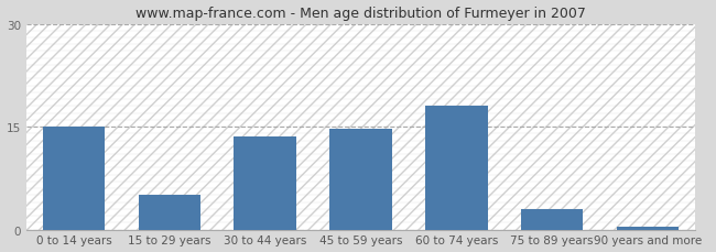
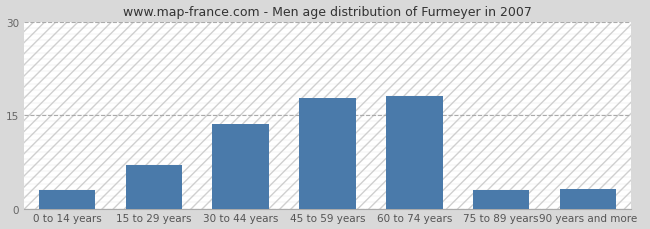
0 to 14 years: 15.0 -> 3.0
15 to 29 years: 5.0 -> 7.0
45 to 59 years: 14.7 -> 17.8
90 years and more: 0.4 -> 3.2
